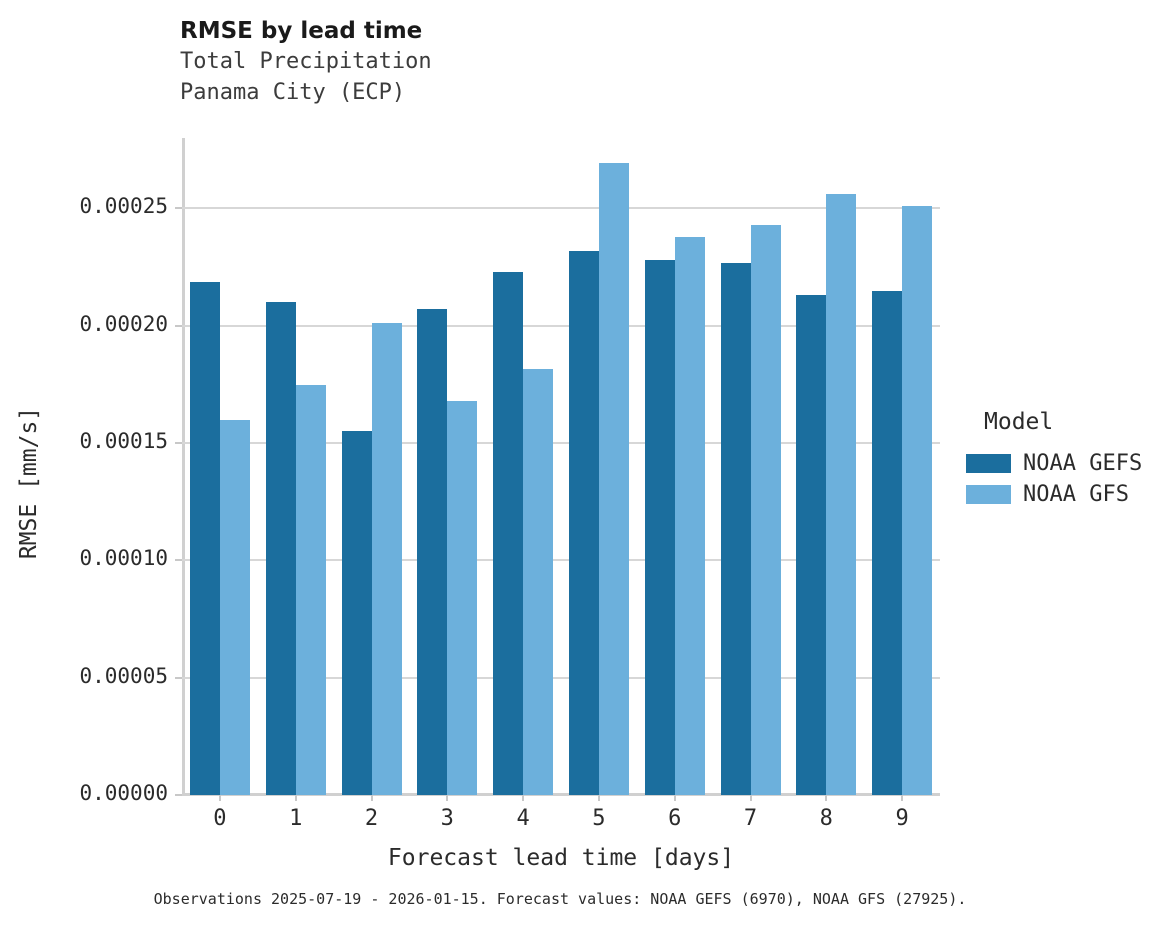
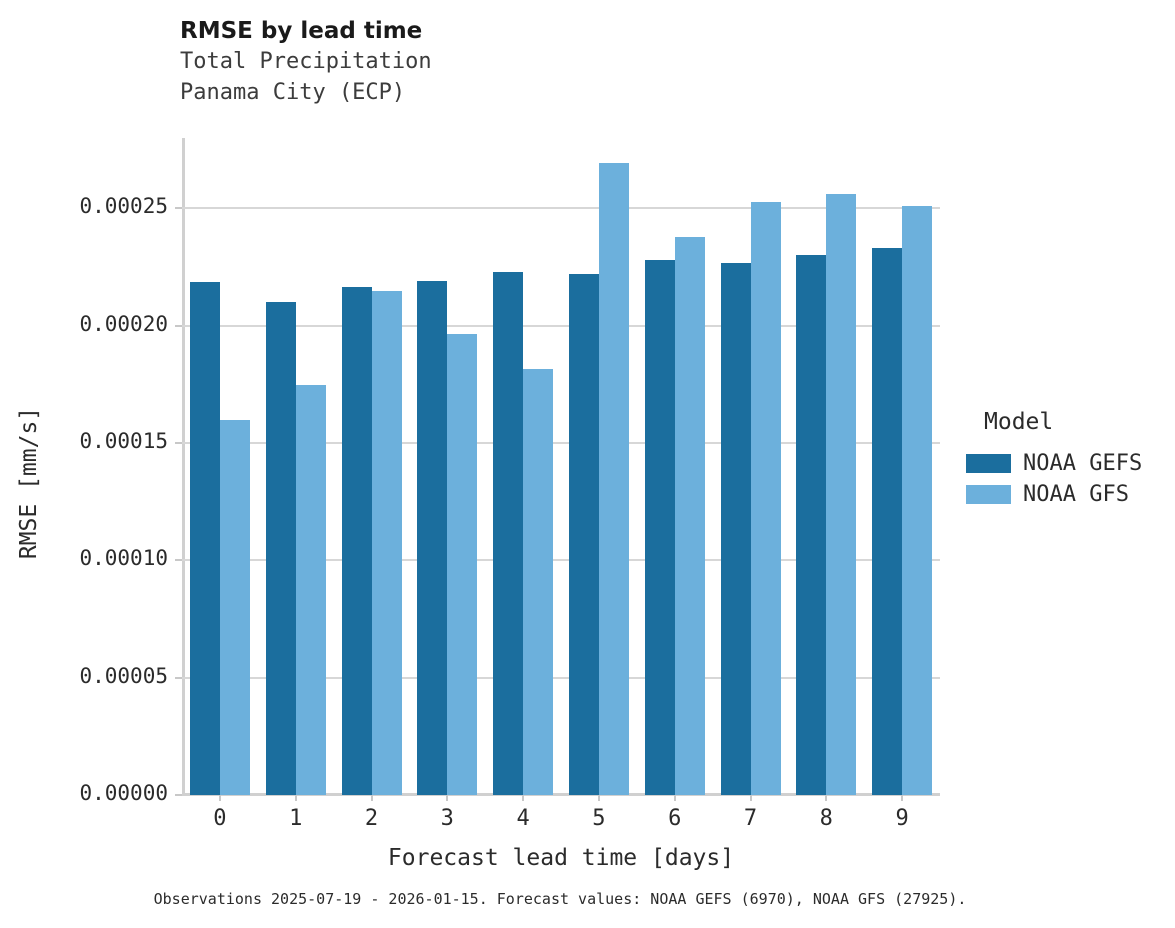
NOAA GEFS/2: 0.000155 -> 0.000217
NOAA GFS/2: 0.000201 -> 0.000215
NOAA GEFS/3: 0.000207 -> 0.000219
NOAA GFS/3: 0.000168 -> 0.000197
NOAA GEFS/5: 0.000232 -> 0.000222
NOAA GFS/7: 0.000243 -> 0.000253
NOAA GEFS/8: 0.000213 -> 0.000230
NOAA GEFS/9: 0.000215 -> 0.000233
